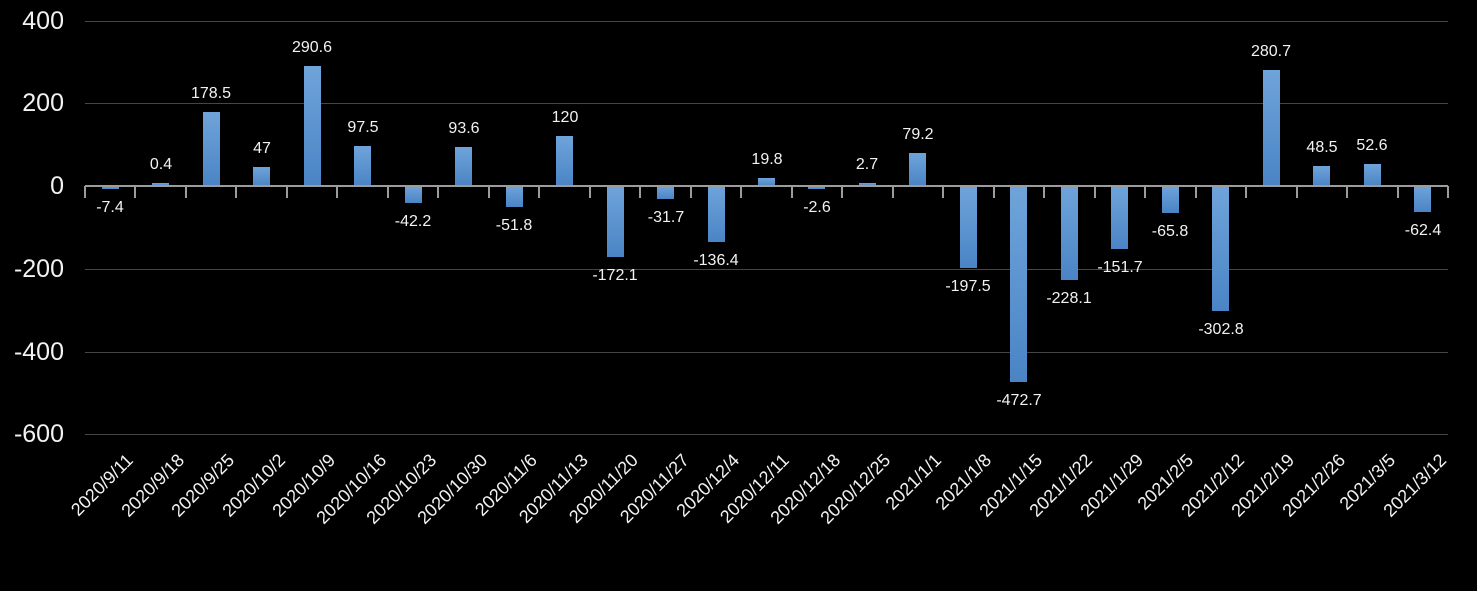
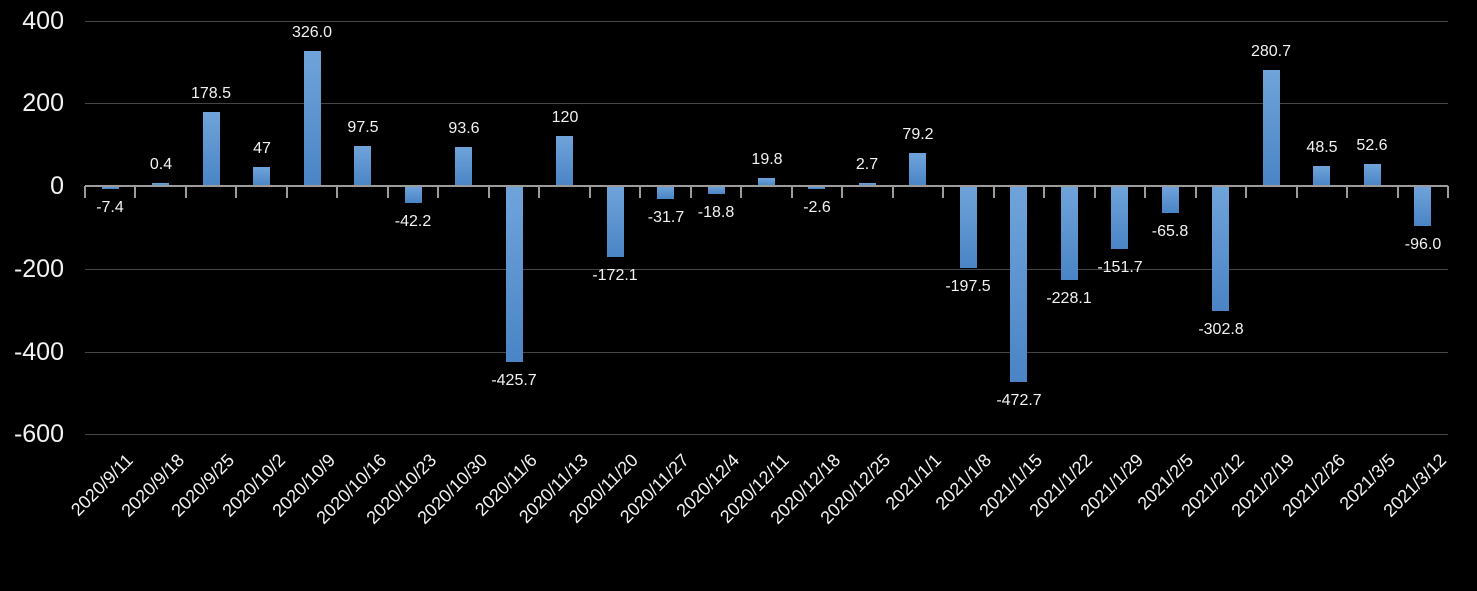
2020/10/9: 290.6 -> 326.0
2020/11/6: -51.8 -> -425.7
2020/12/4: -136.4 -> -18.8
2021/3/12: -62.4 -> -96.0
